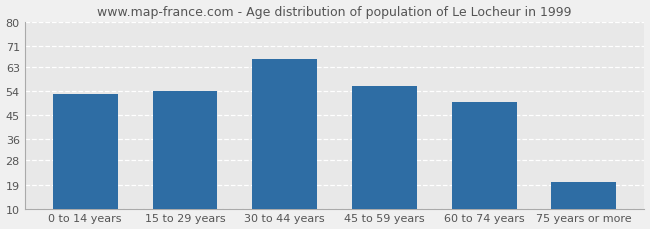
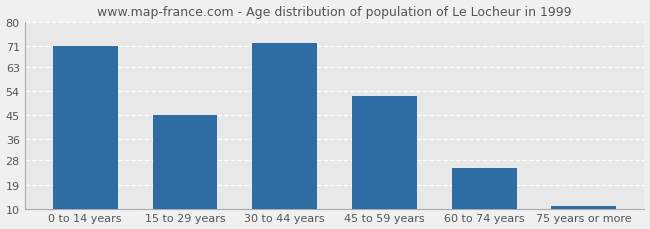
0 to 14 years: 53 -> 71
15 to 29 years: 54 -> 45
30 to 44 years: 66 -> 72
45 to 59 years: 56 -> 52
60 to 74 years: 50 -> 25
75 years or more: 20 -> 11
